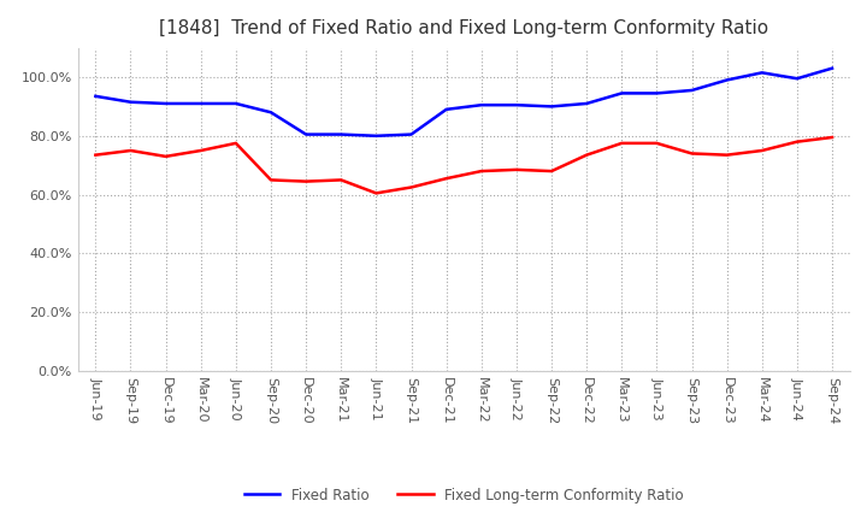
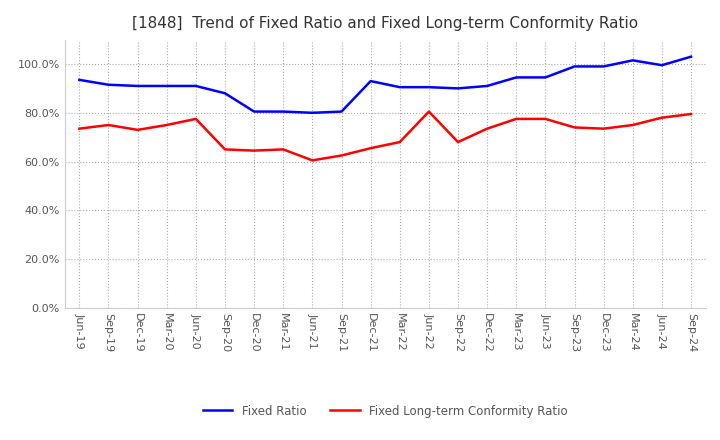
Fixed Ratio/Dec-21: 89.0% -> 93.0%
Fixed Long-term Conformity Ratio/Jun-22: 68.5% -> 80.5%
Fixed Ratio/Sep-23: 95.5% -> 99.0%
